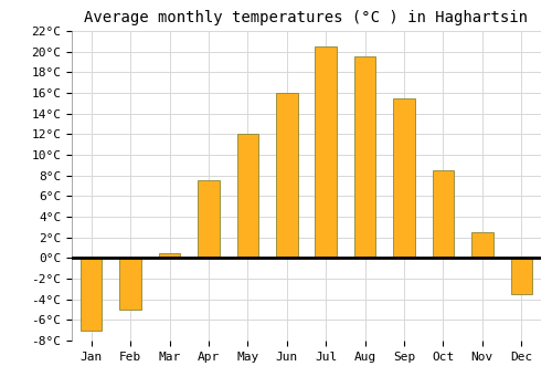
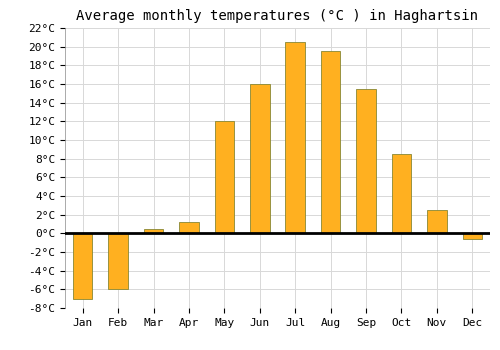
Feb: -5.0°C -> -6.0°C
Apr: 7.5°C -> 1.2°C
Dec: -3.5°C -> -0.6°C
